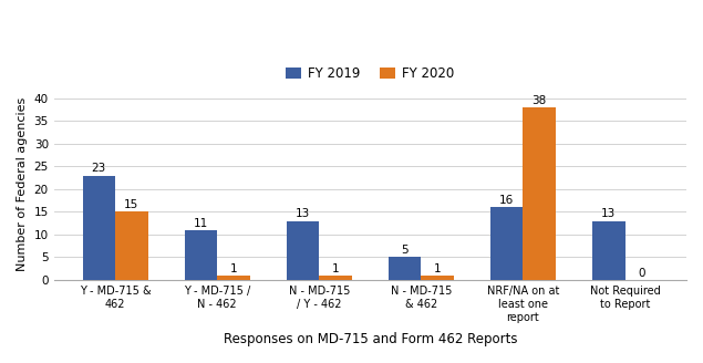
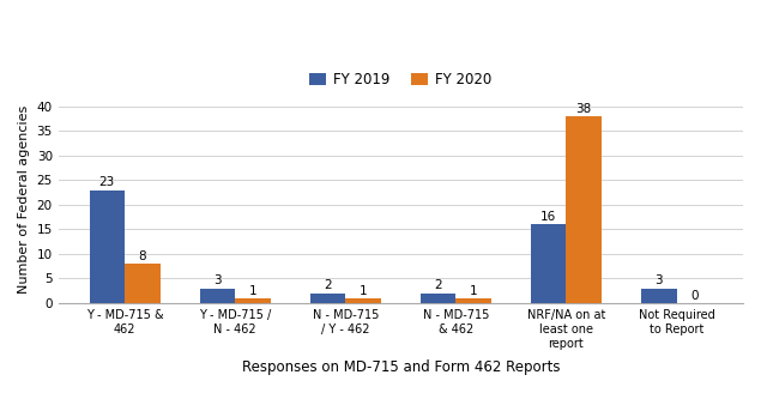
FY 2020/Y - MD-715 & 462: 15 -> 8
FY 2019/Y - MD-715 / N - 462: 11 -> 3
FY 2019/N - MD-715 / Y - 462: 13 -> 2
FY 2019/N - MD-715 & 462: 5 -> 2
FY 2019/Not Required to Report: 13 -> 3
